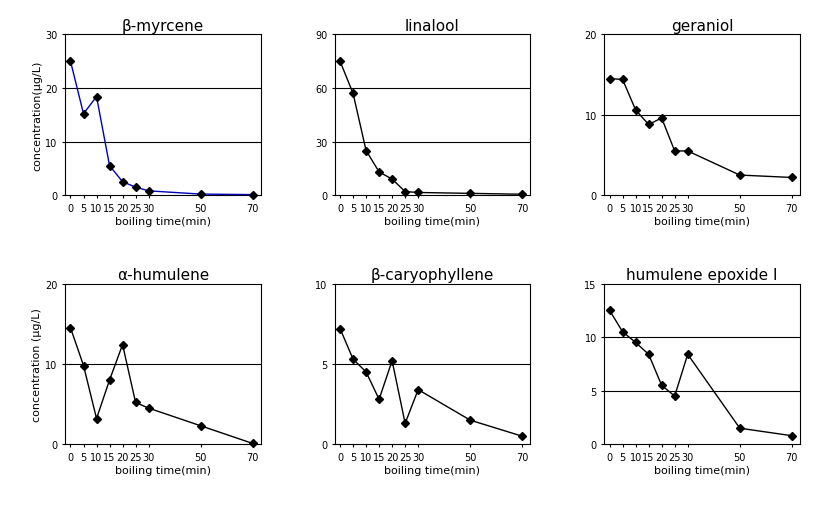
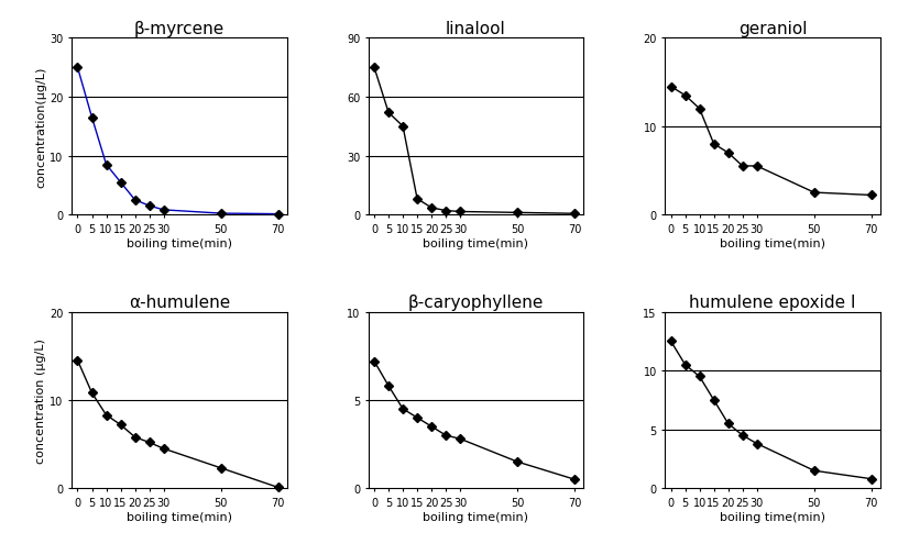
β-myrcene/5: 15.2 -> 16.5
β-myrcene/10: 18.4 -> 8.5
linalool/5: 57 -> 52
linalool/10: 25 -> 45
linalool/15: 13 -> 8
linalool/20: 9 -> 4
geraniol/5: 14.4 -> 13.5
geraniol/10: 10.6 -> 12.0
geraniol/15: 8.8 -> 8.0
geraniol/20: 9.6 -> 7.0
α-humulene/5: 9.8 -> 10.8
α-humulene/10: 3.2 -> 8.3
α-humulene/15: 8.0 -> 7.2
α-humulene/20: 12.4 -> 5.8
β-caryophyllene/5: 5.3 -> 5.8
β-caryophyllene/15: 2.8 -> 4.0
β-caryophyllene/20: 5.2 -> 3.5
β-caryophyllene/25: 1.3 -> 3.0
β-caryophyllene/30: 3.4 -> 2.8
humulene epoxide I/15: 8.4 -> 7.5
humulene epoxide I/30: 8.4 -> 3.8
